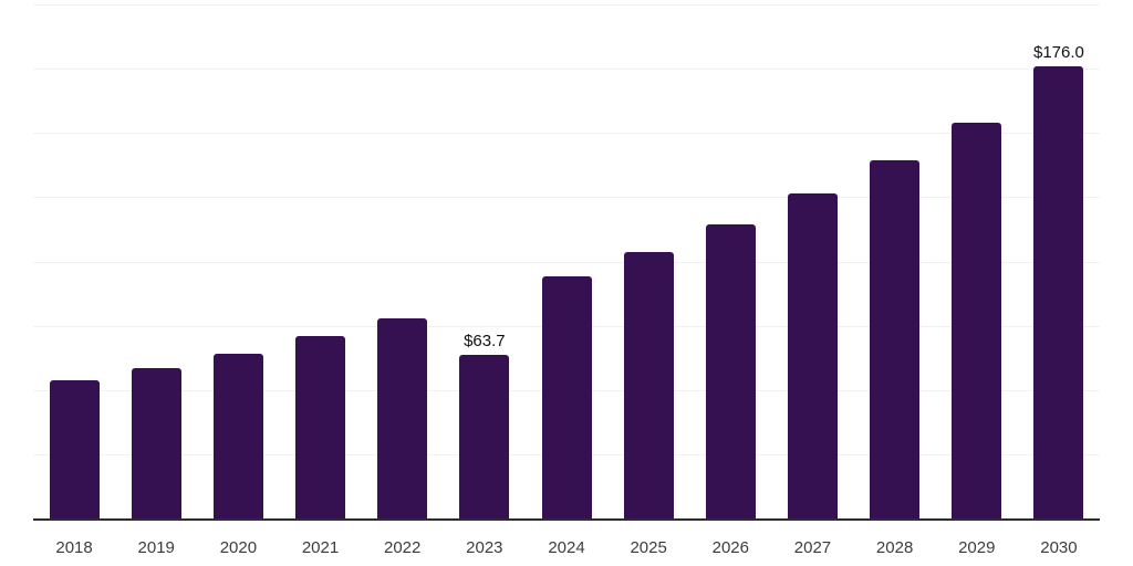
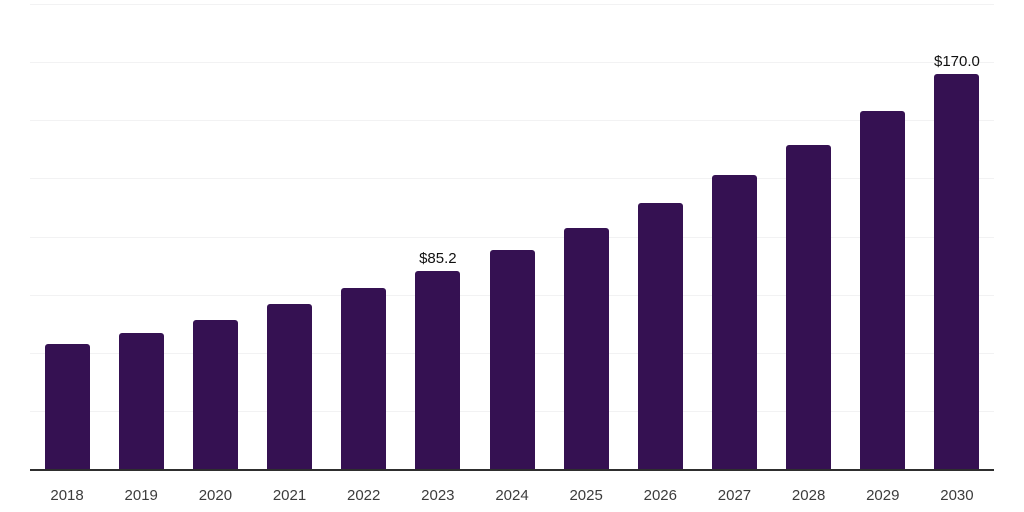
2023: $63.7 -> $85.2
2030: $176.0 -> $170.0
